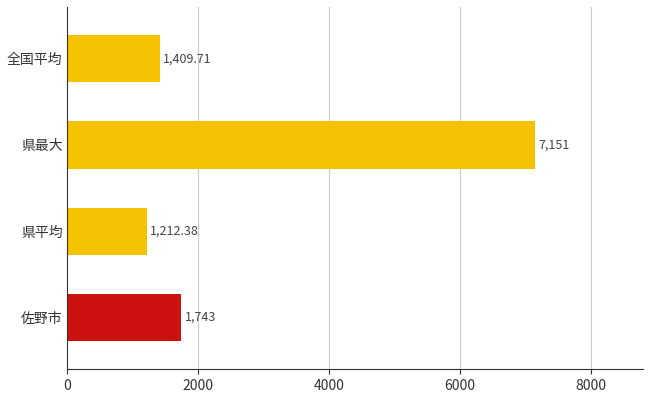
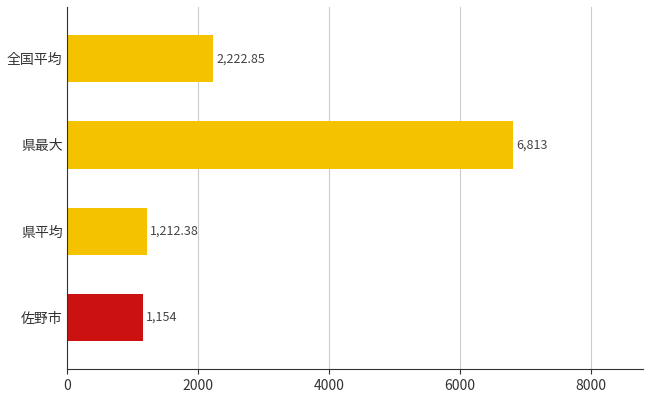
全国平均: 1,409.71 -> 2,222.85
県最大: 7,151 -> 6,813
佐野市: 1,743 -> 1,154
